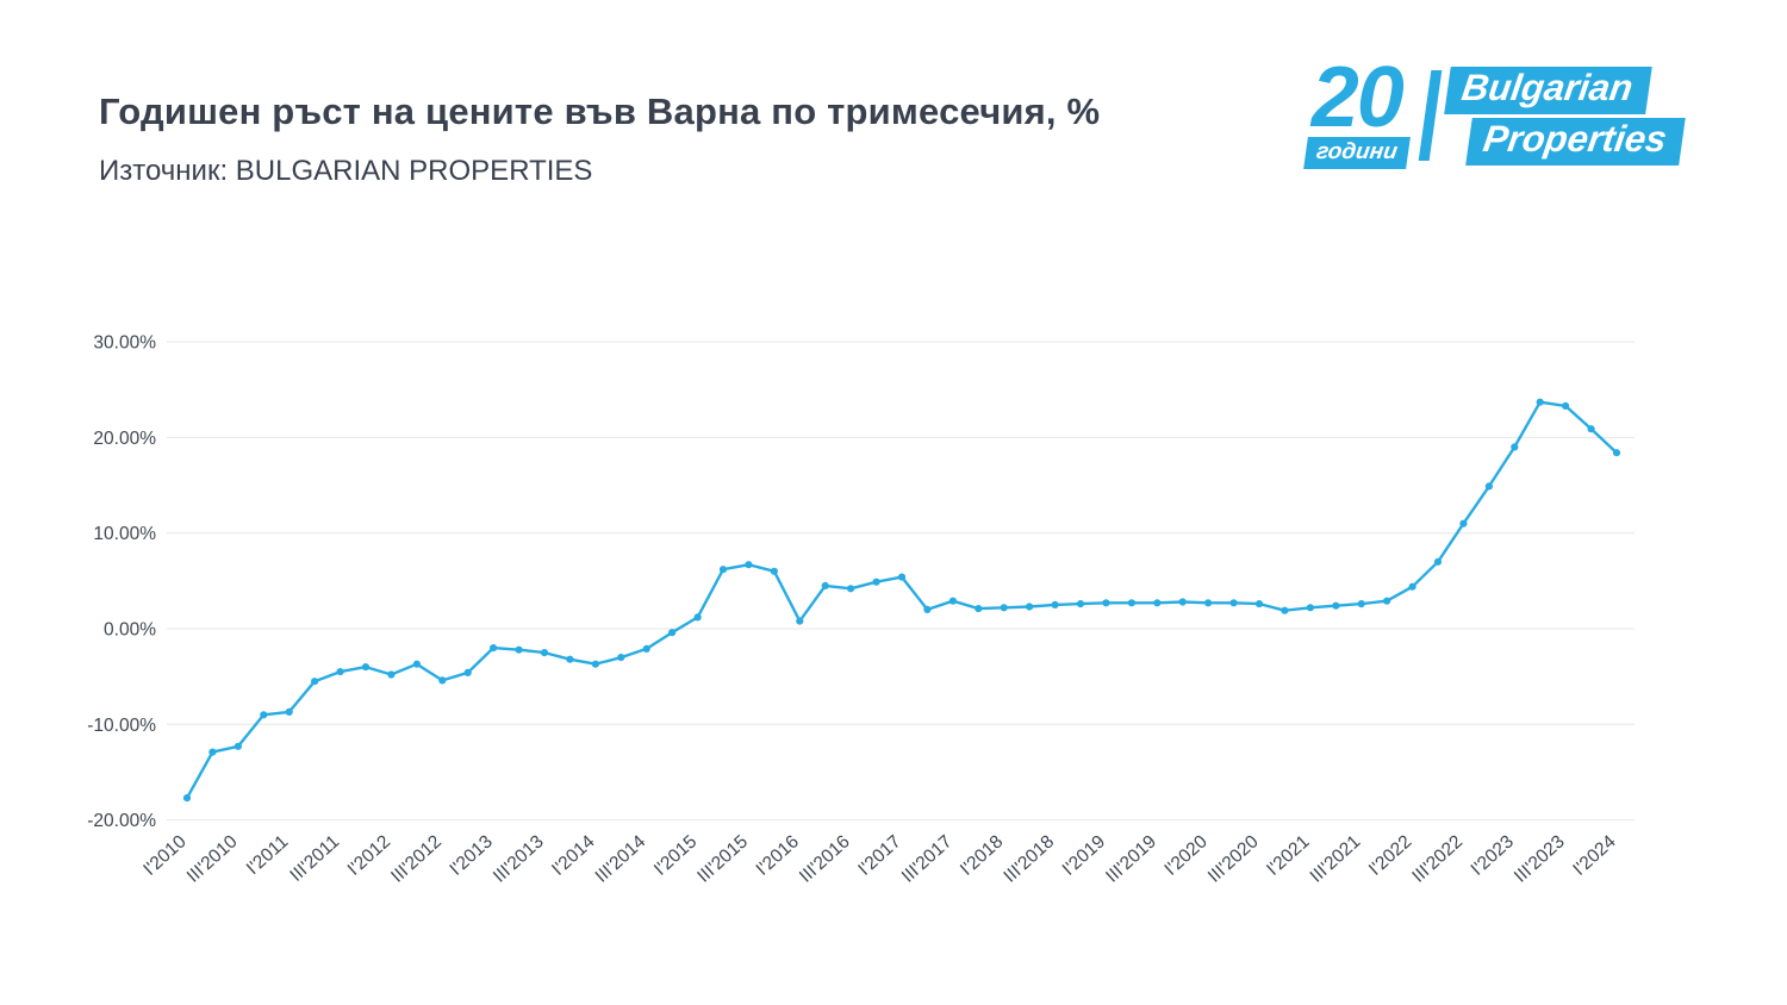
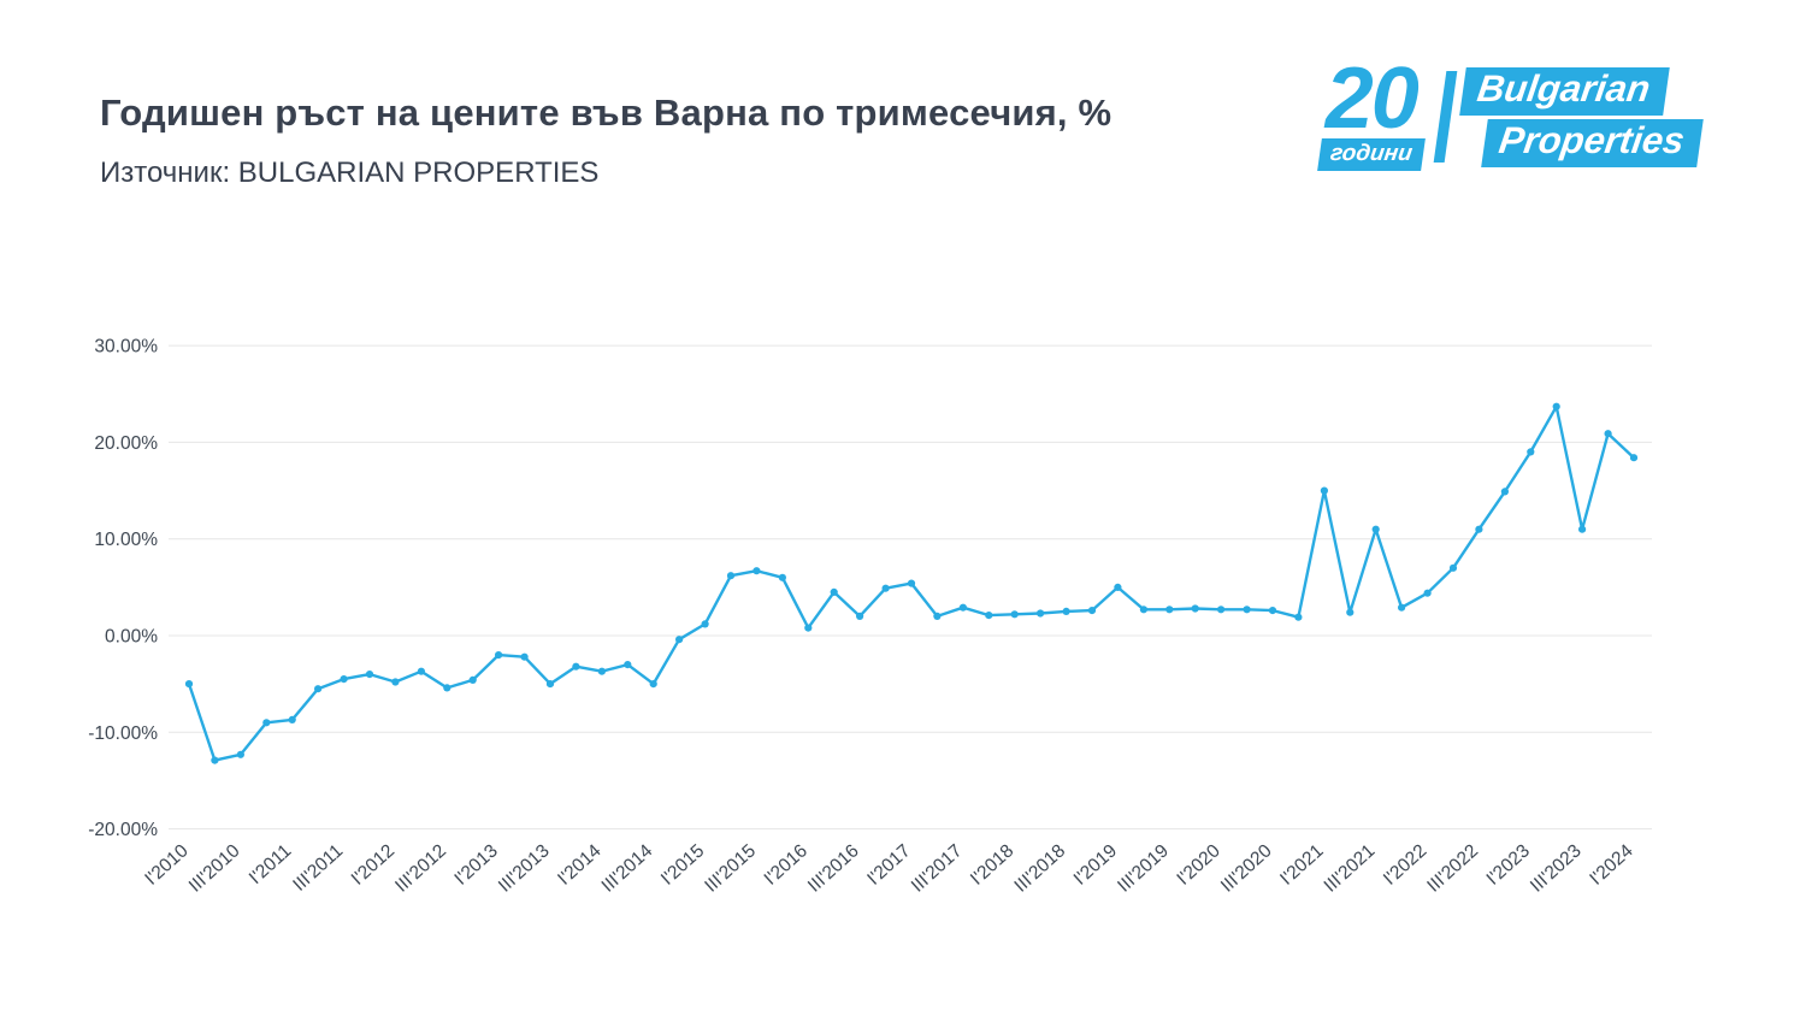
I'2010: -18% -> -5%
III'2013: -2% -> -5%
III'2014: -2% -> -5%
III'2016: 4% -> 2%
I'2019: 3% -> 5%
I'2021: 2% -> 15%
III'2021: 3% -> 11%
III'2023: 23% -> 11%
